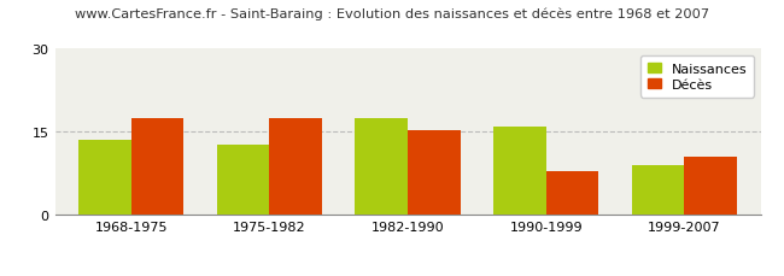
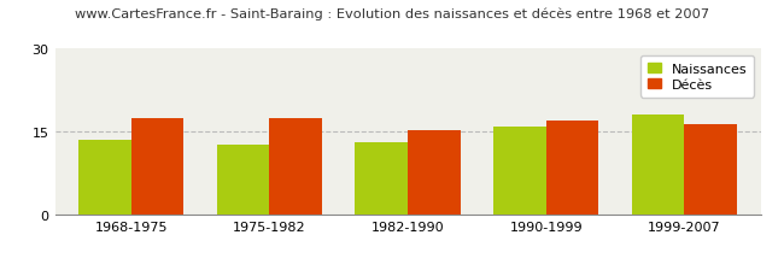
Naissances/1982-1990: 17.5 -> 13.2
Décès/1990-1999: 8.0 -> 17.0
Naissances/1999-2007: 9.0 -> 18.2
Décès/1999-2007: 10.5 -> 16.5
